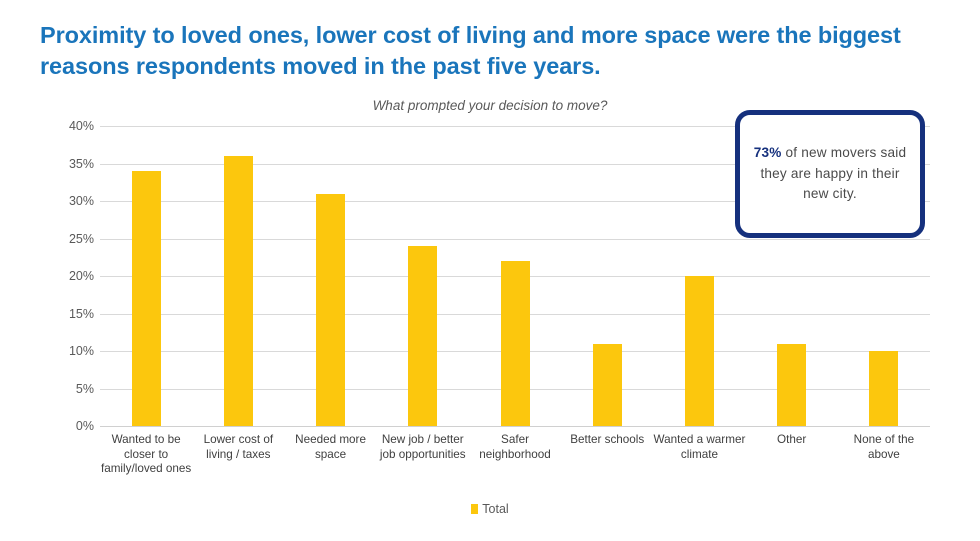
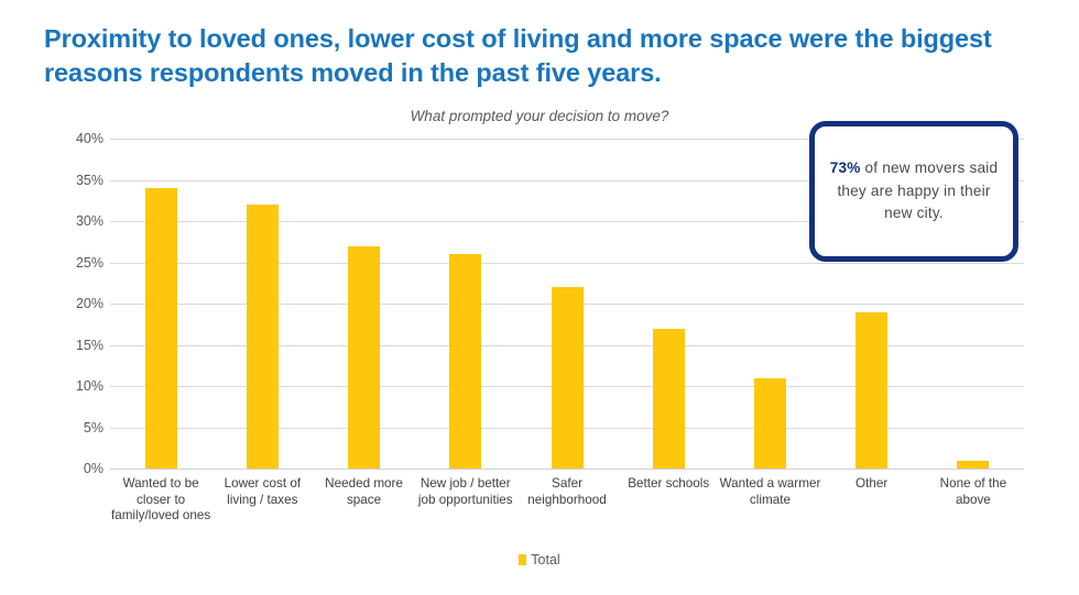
Lower cost of living / taxes: 36% -> 32%
Needed more space: 31% -> 27%
New job / better job opportunities: 24% -> 26%
Better schools: 11% -> 17%
Wanted a warmer climate: 20% -> 11%
Other: 11% -> 19%
None of the above: 10% -> 1%
